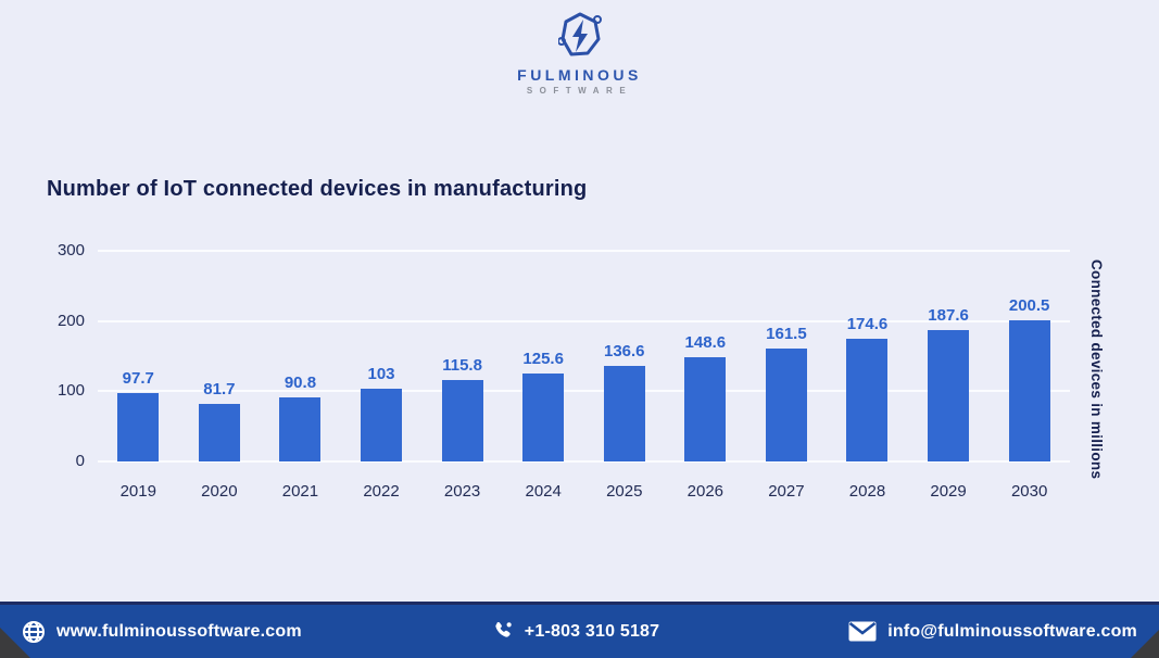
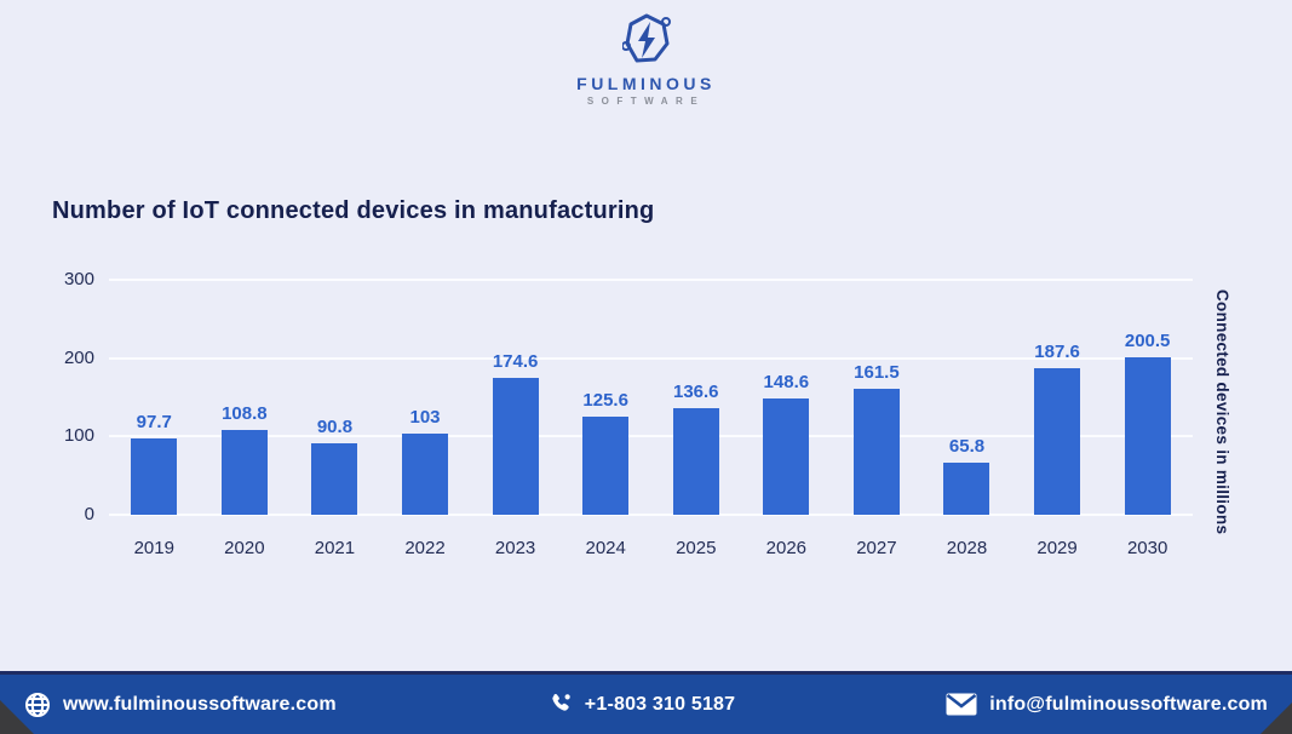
2020: 81.7 -> 108.8
2023: 115.8 -> 174.6
2028: 174.6 -> 65.8
